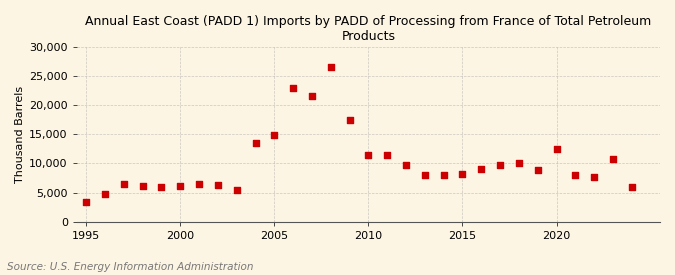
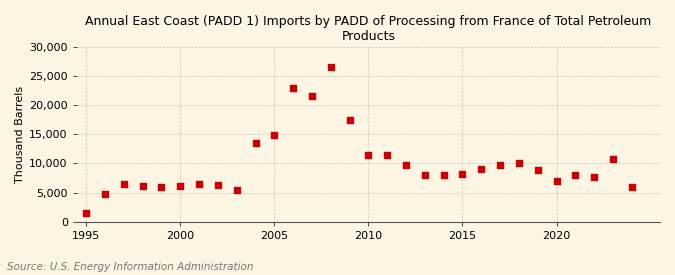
1995: 3,400 -> 1,500
2020: 12,400 -> 7,000
